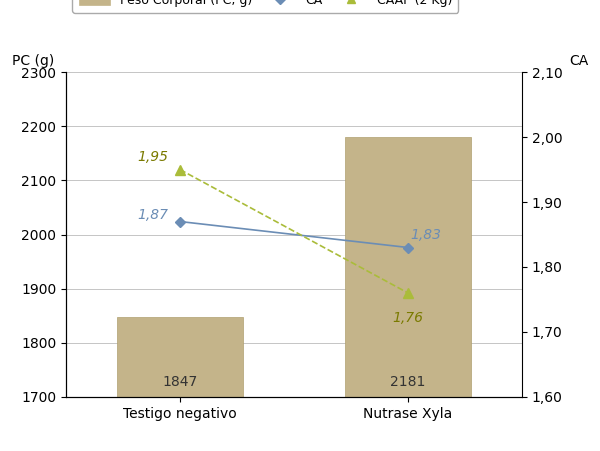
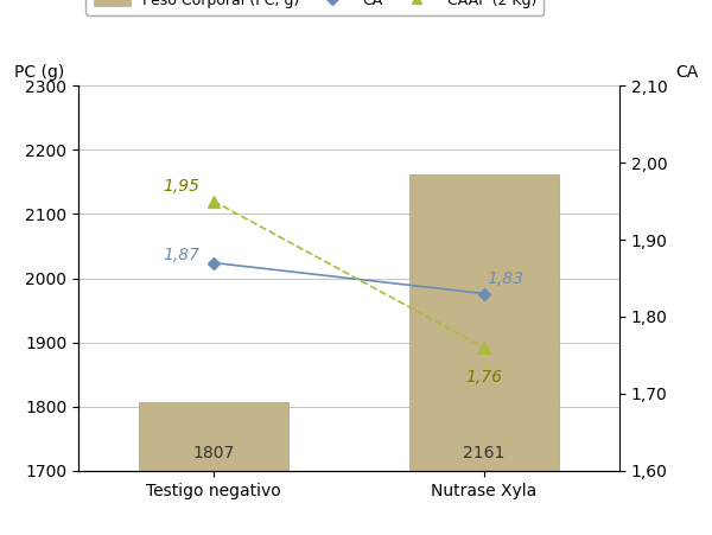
Testigo negativo: 1847 -> 1807
Nutrase Xyla: 2181 -> 2161
